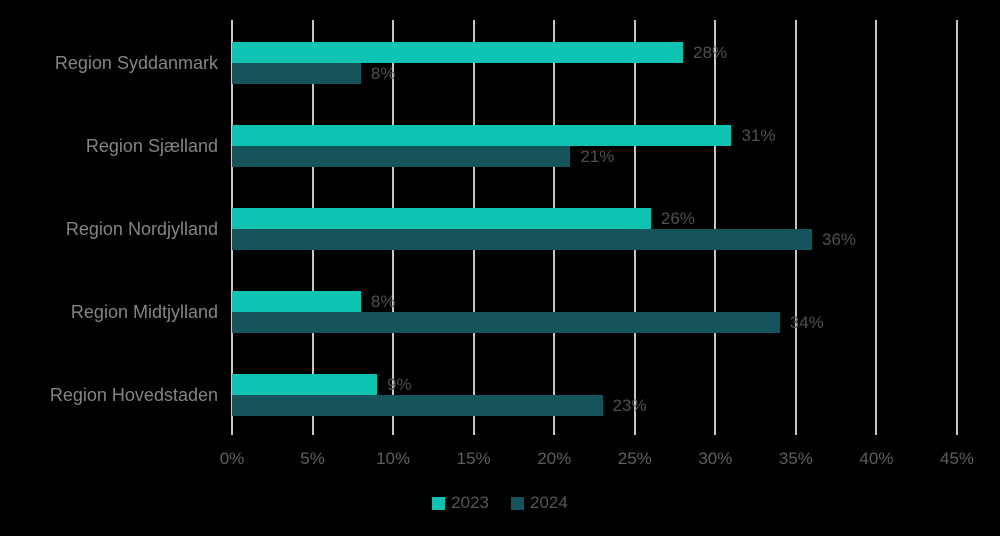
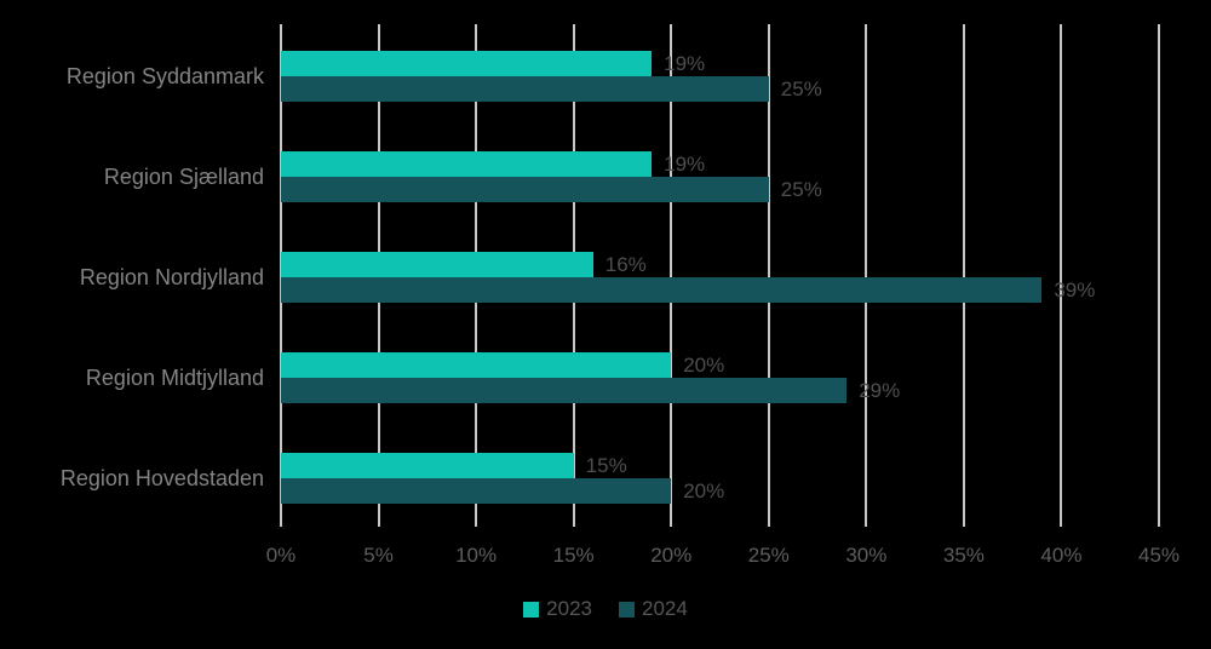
2023/Region Syddanmark: 28% -> 19%
2024/Region Syddanmark: 8% -> 25%
2023/Region Sjælland: 31% -> 19%
2024/Region Sjælland: 21% -> 25%
2023/Region Nordjylland: 26% -> 16%
2024/Region Nordjylland: 36% -> 39%
2023/Region Midtjylland: 8% -> 20%
2024/Region Midtjylland: 34% -> 29%
2023/Region Hovedstaden: 9% -> 15%
2024/Region Hovedstaden: 23% -> 20%
